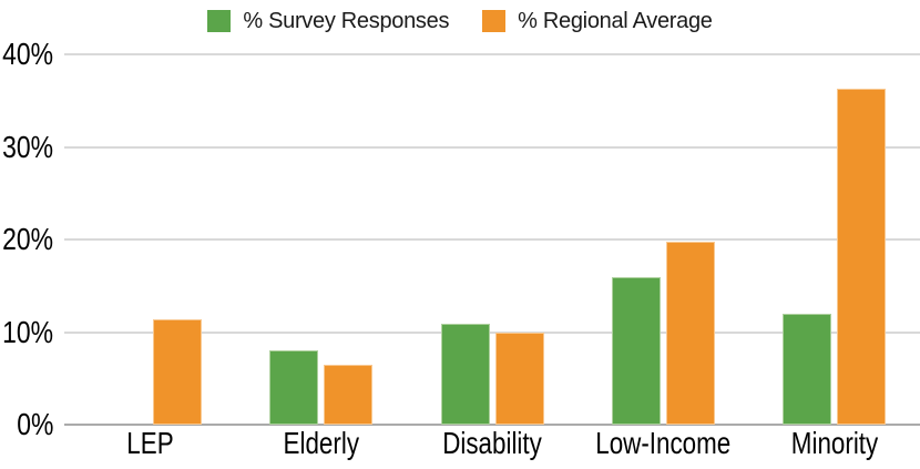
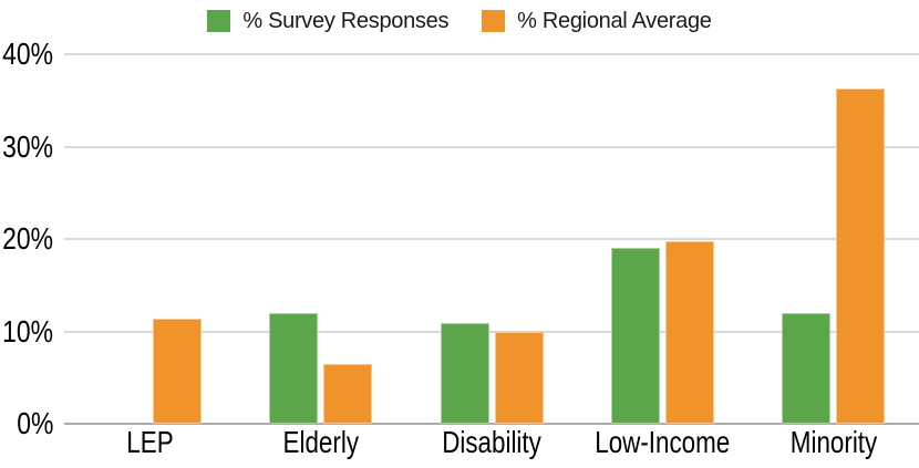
% Survey Responses/Elderly: 8% -> 12%
% Survey Responses/Low-Income: 16% -> 19%
